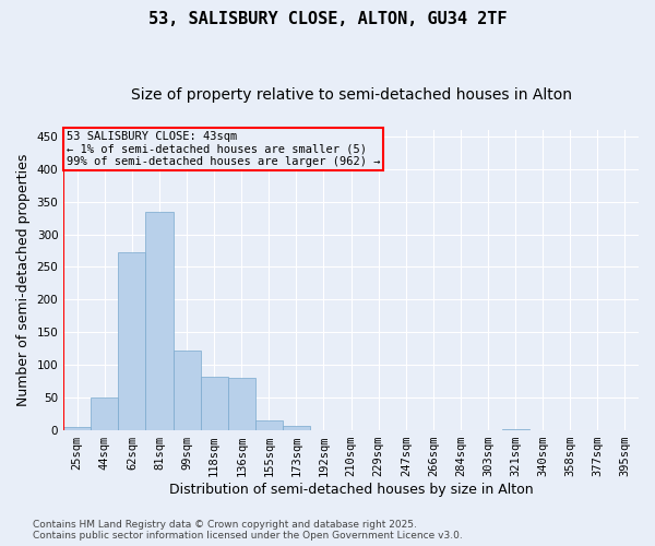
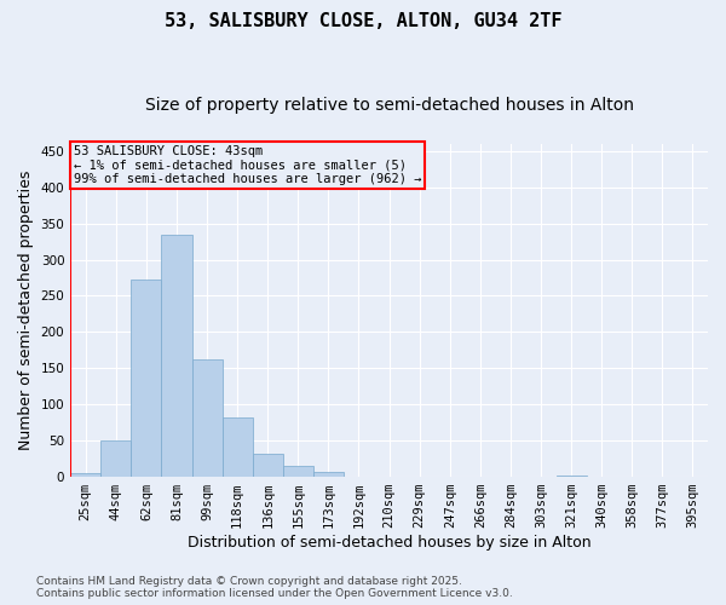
99sqm: 122 -> 163
136sqm: 80 -> 32
